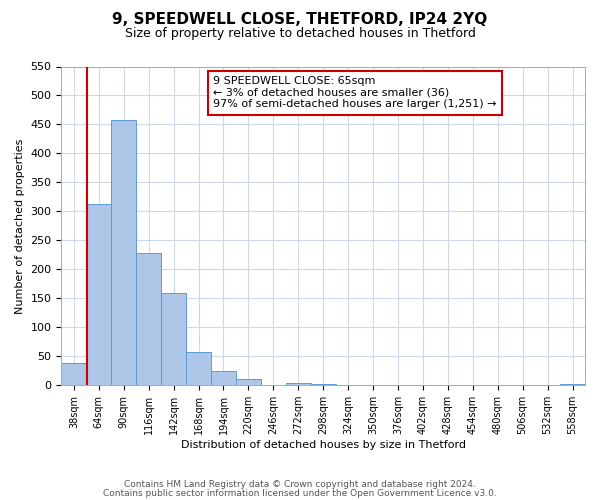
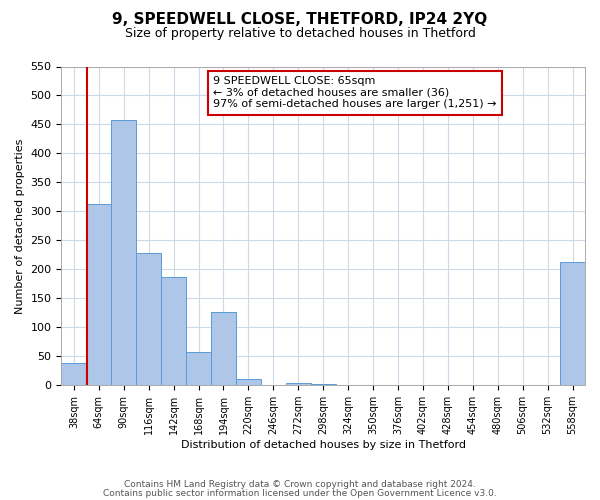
142sqm: 160 -> 186
194sqm: 25 -> 126
558sqm: 2 -> 212
